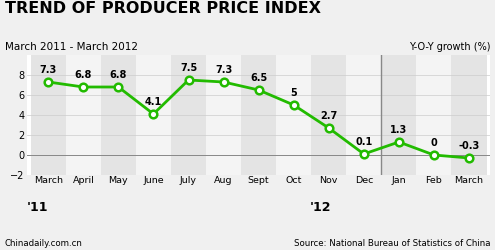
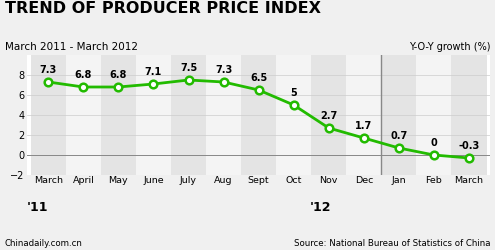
June: 4.1 -> 7.1
Dec: 0.1 -> 1.7
Jan: 1.3 -> 0.7
